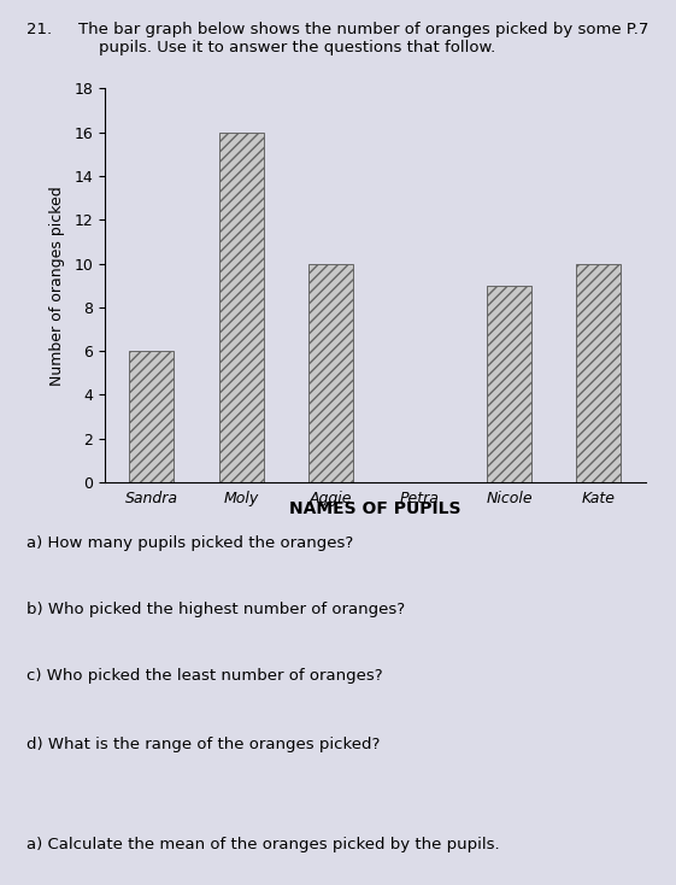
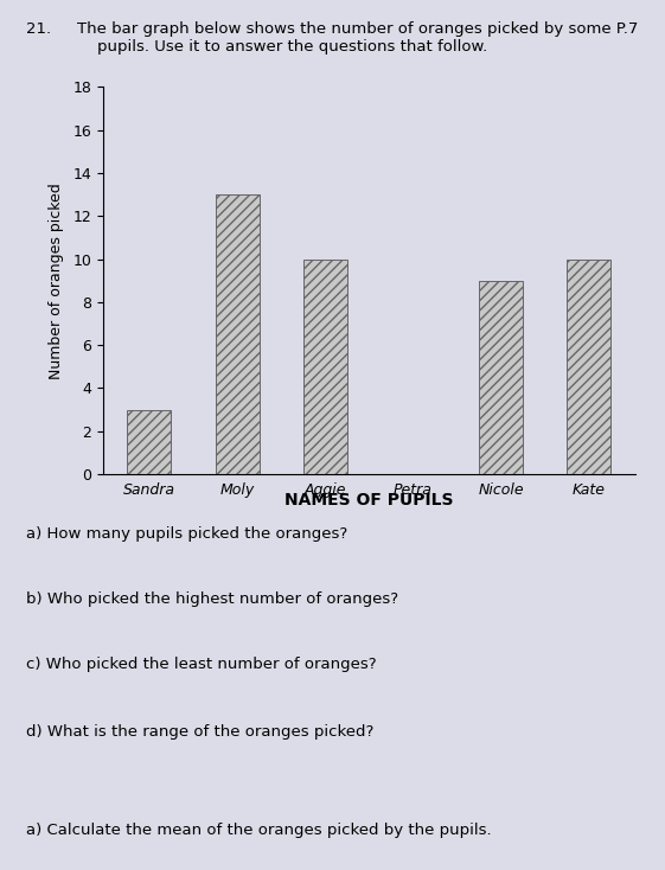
Sandra: 6 -> 3
Moly: 16 -> 13
